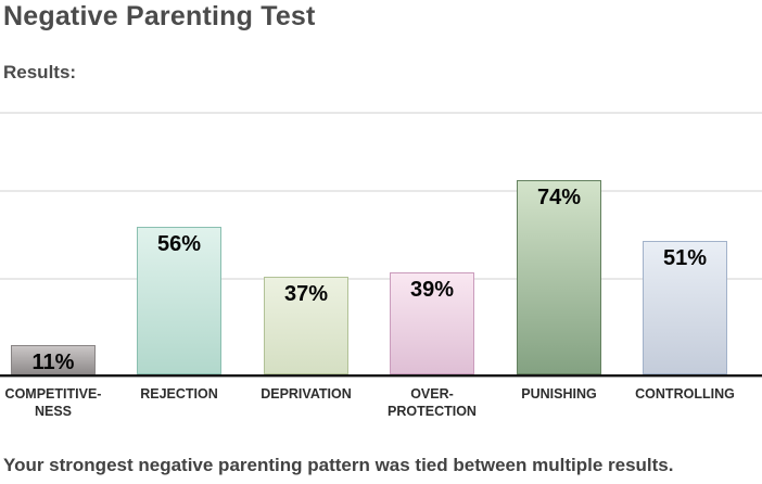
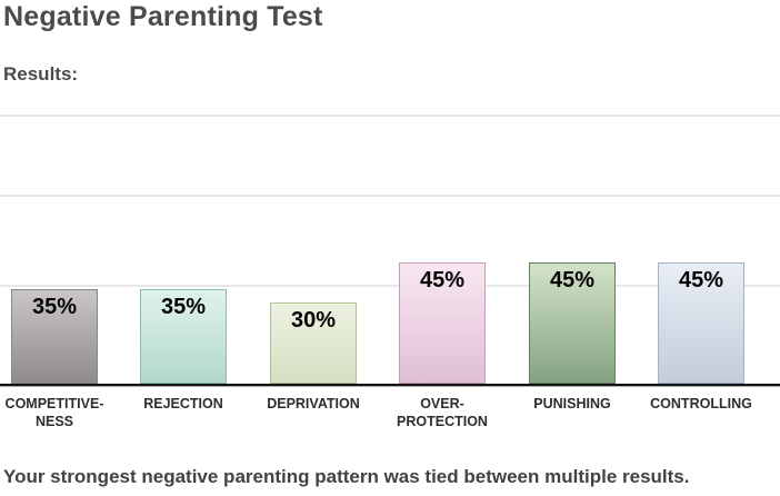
COMPETITIVE- NESS: 11% -> 35%
REJECTION: 56% -> 35%
DEPRIVATION: 37% -> 30%
OVER- PROTECTION: 39% -> 45%
PUNISHING: 74% -> 45%
CONTROLLING: 51% -> 45%
